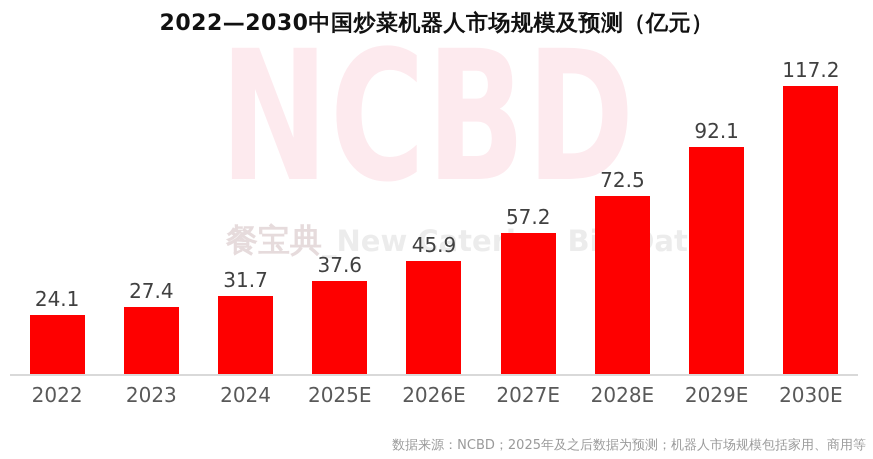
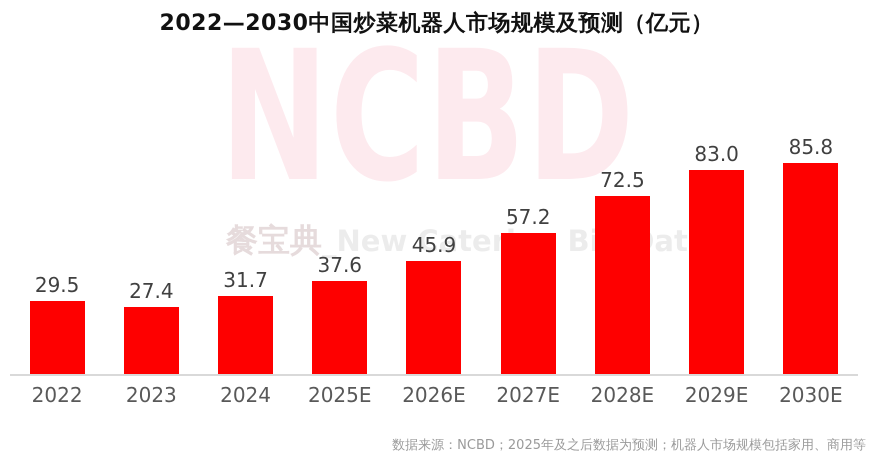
2022: 24.1 -> 29.5
2029E: 92.1 -> 83.0
2030E: 117.2 -> 85.8
